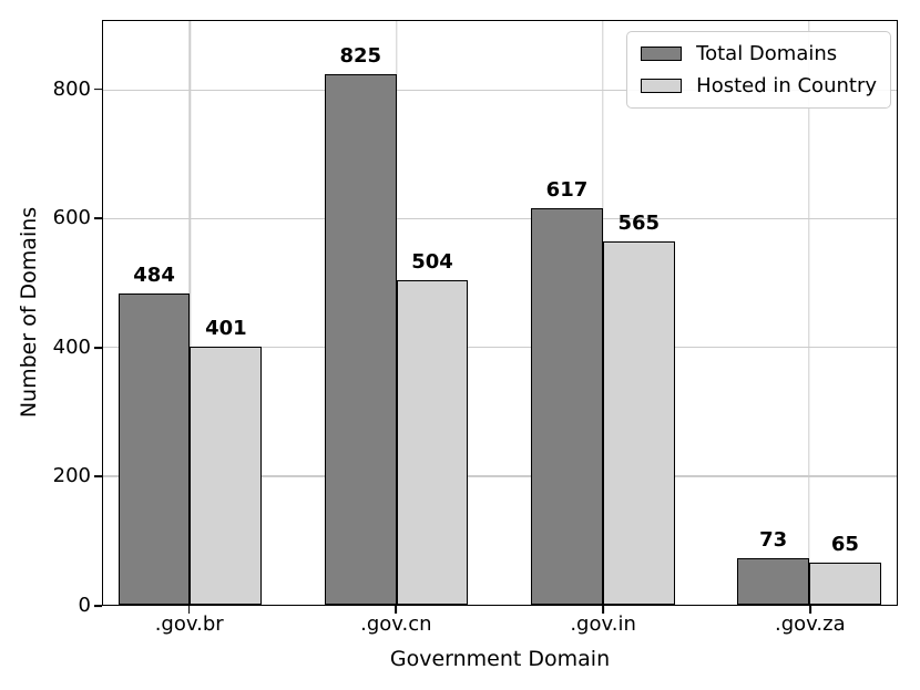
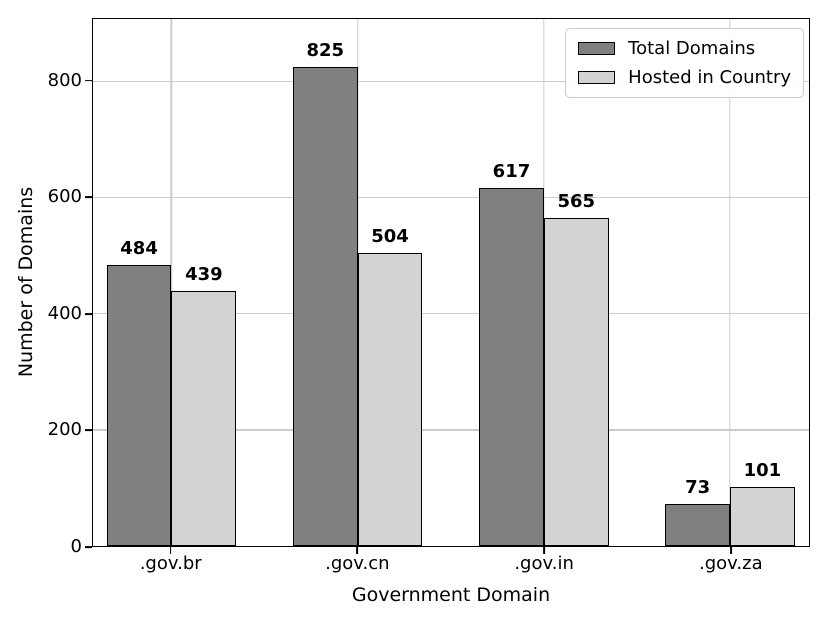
Hosted in Country/.gov.br: 401 -> 439
Hosted in Country/.gov.za: 65 -> 101
